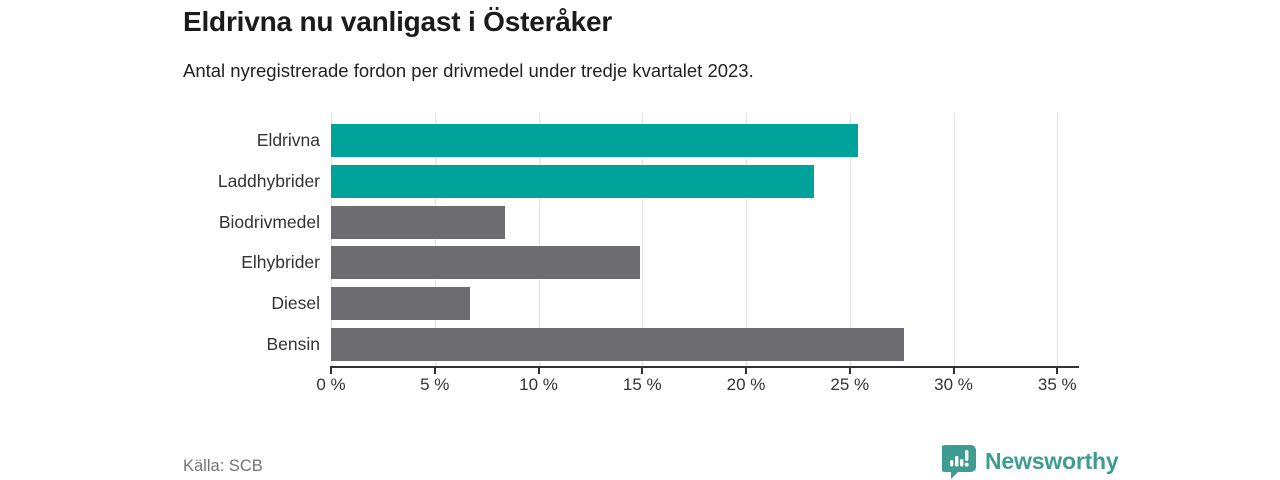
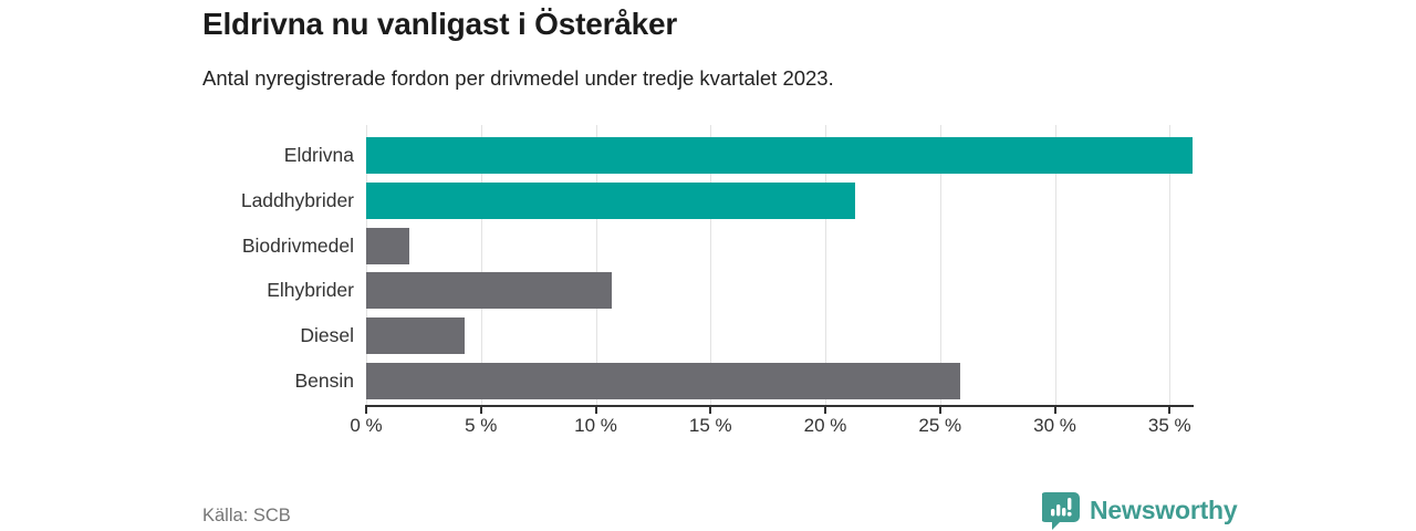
Eldrivna: 25.4% -> 36.0%
Laddhybrider: 23.3% -> 21.3%
Biodrivmedel: 8.4% -> 1.9%
Elhybrider: 14.9% -> 10.7%
Diesel: 6.7% -> 4.3%
Bensin: 27.6% -> 25.9%
